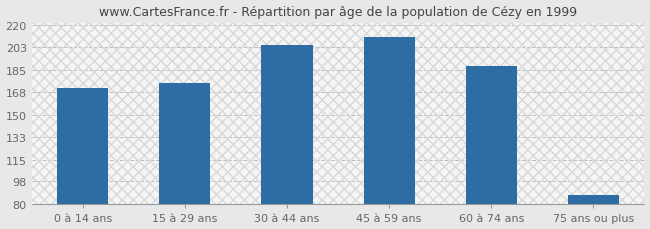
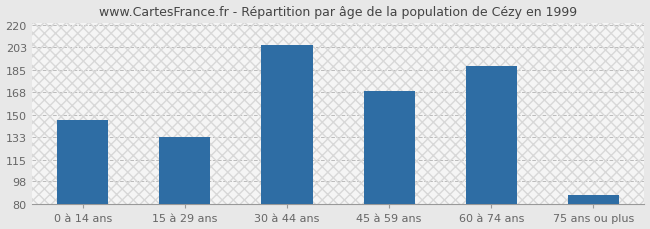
0 à 14 ans: 171 -> 146
15 à 29 ans: 175 -> 133
45 à 59 ans: 211 -> 169
